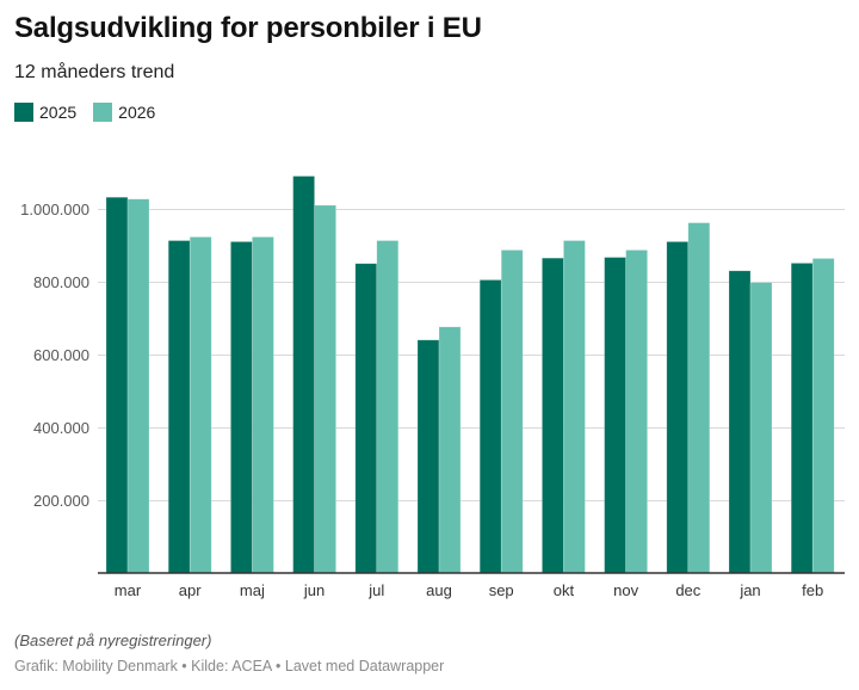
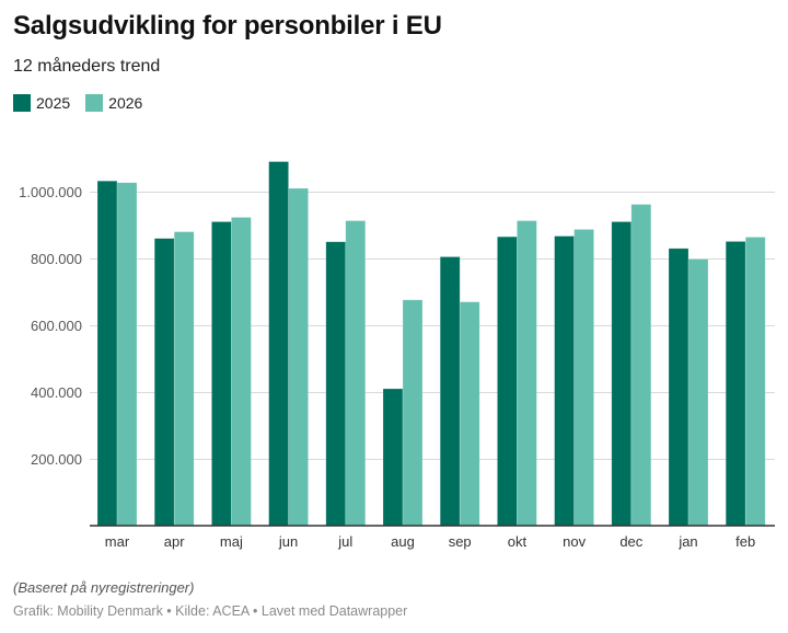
2025/apr: 910000 -> 860000
2026/apr: 920000 -> 880000
2025/aug: 640000 -> 410000
2026/sep: 890000 -> 670000
